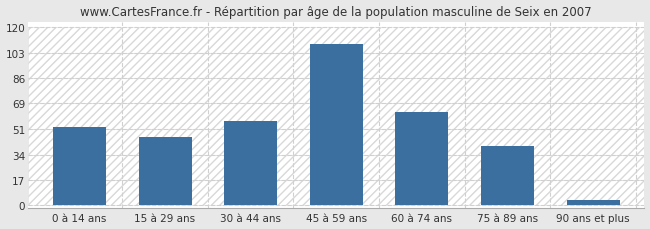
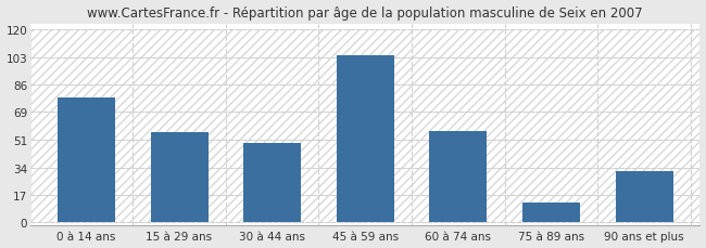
0 à 14 ans: 53 -> 78
15 à 29 ans: 46 -> 56
30 à 44 ans: 57 -> 49
45 à 59 ans: 109 -> 104
60 à 74 ans: 63 -> 57
75 à 89 ans: 40 -> 12
90 ans et plus: 3 -> 32
